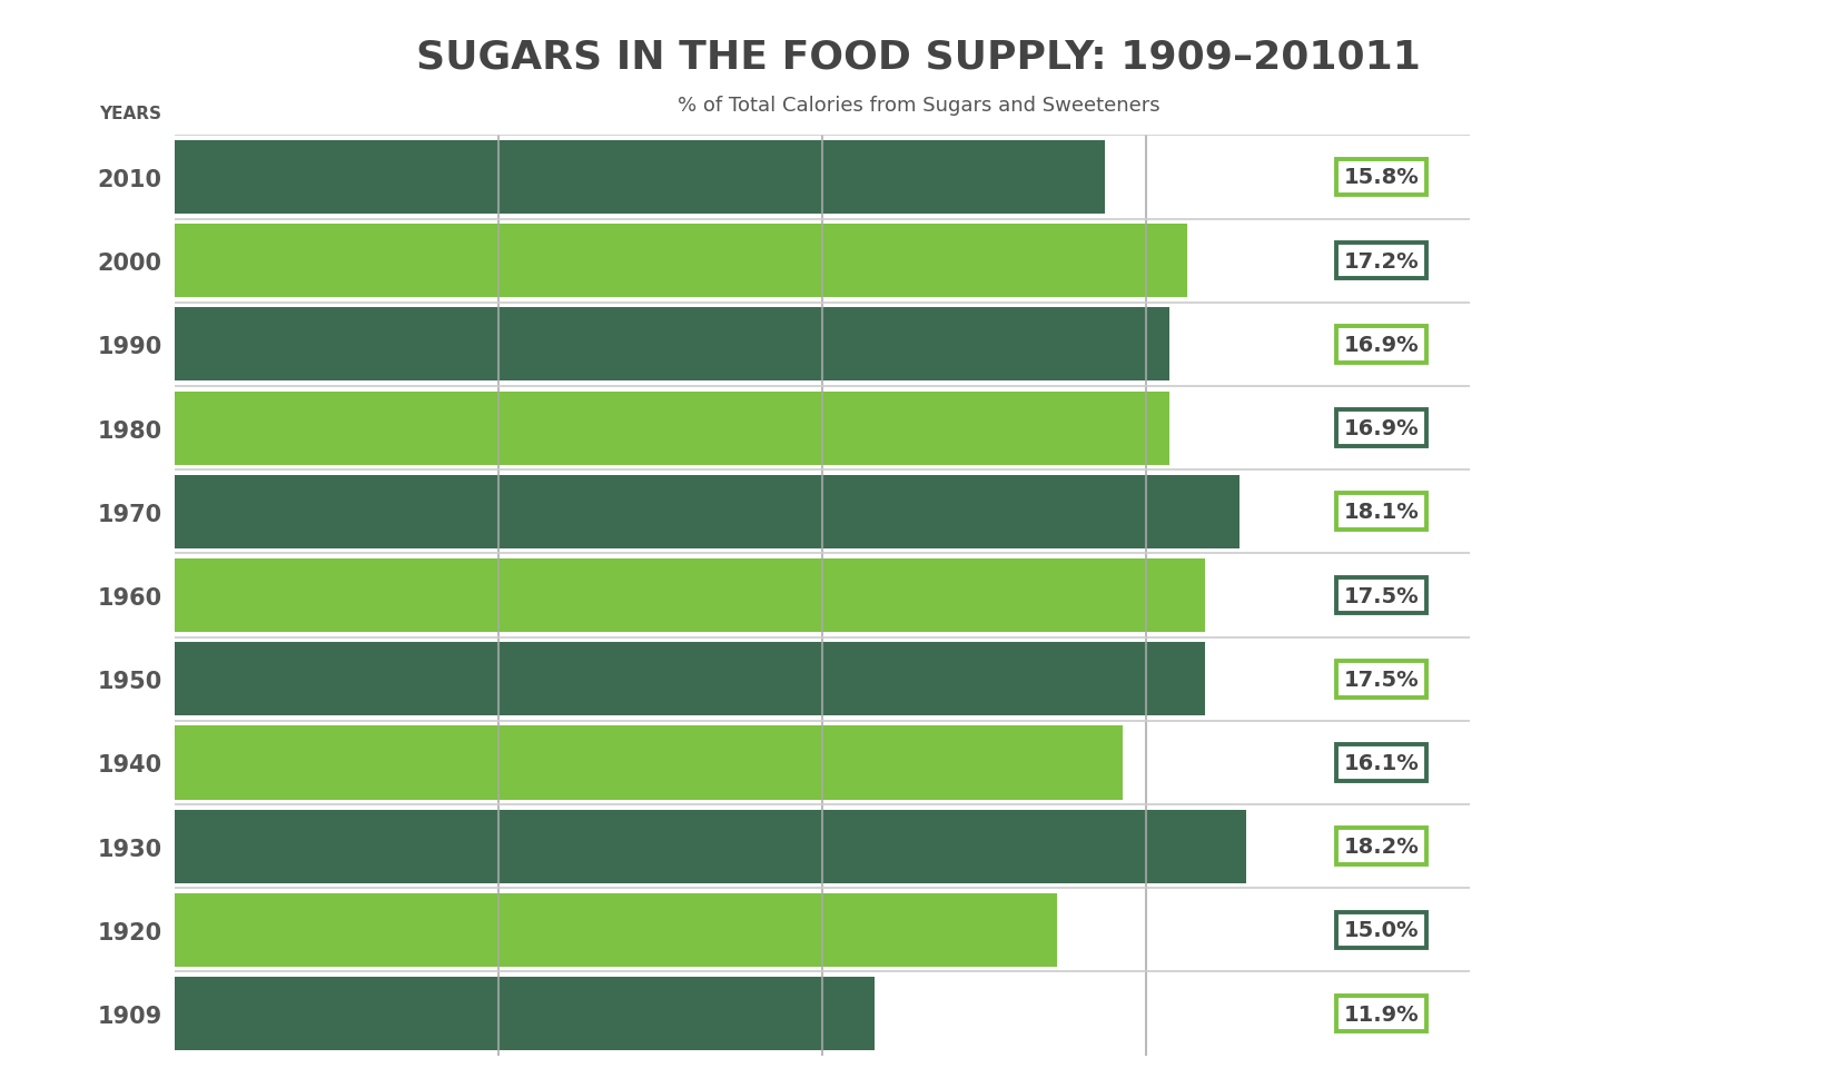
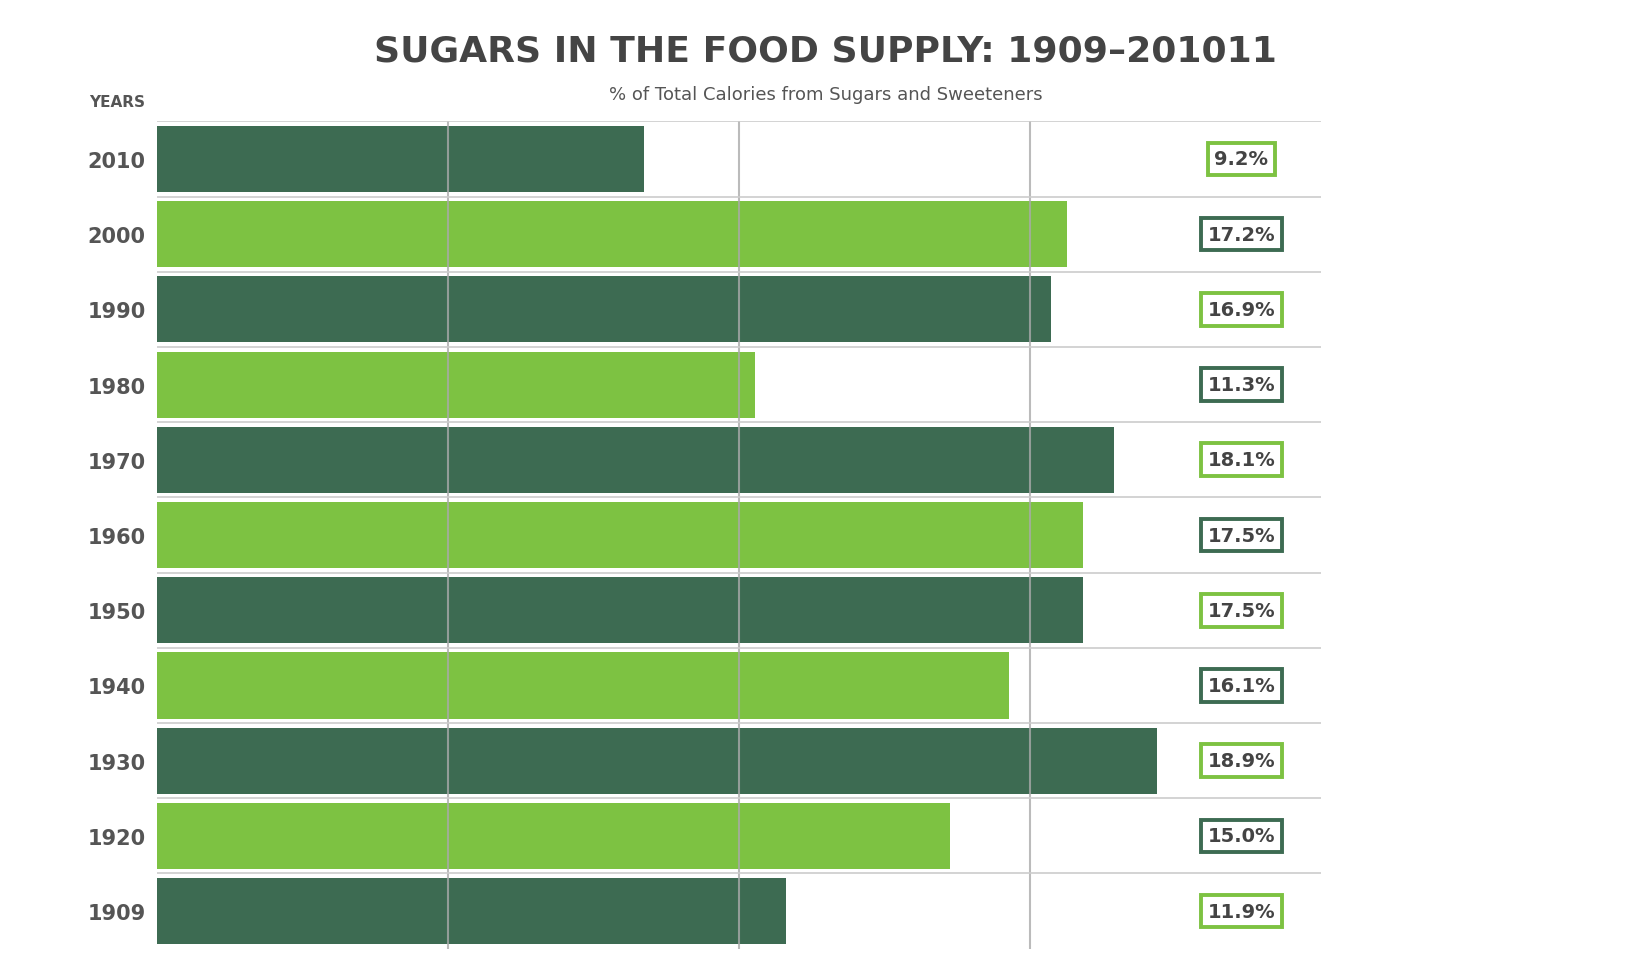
2010: 15.8% -> 9.2%
1980: 16.9% -> 11.3%
1930: 18.2% -> 18.9%
